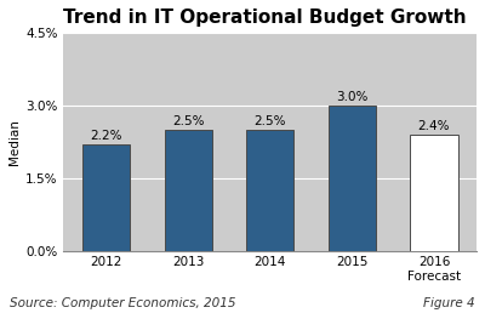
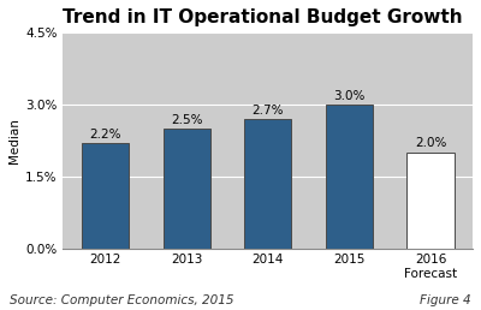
2014: 2.5% -> 2.7%
2016 Forecast: 2.4% -> 2.0%
